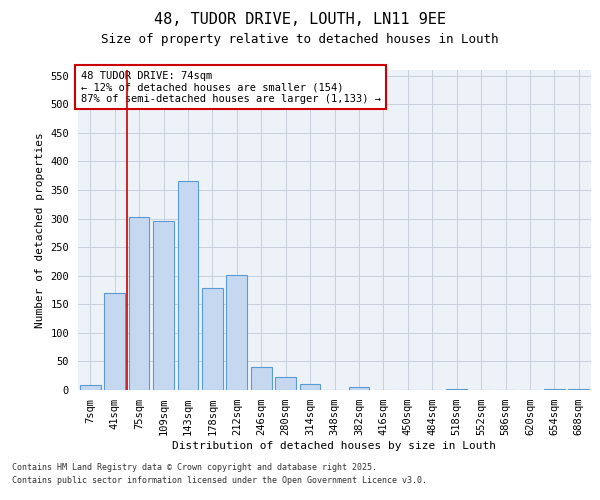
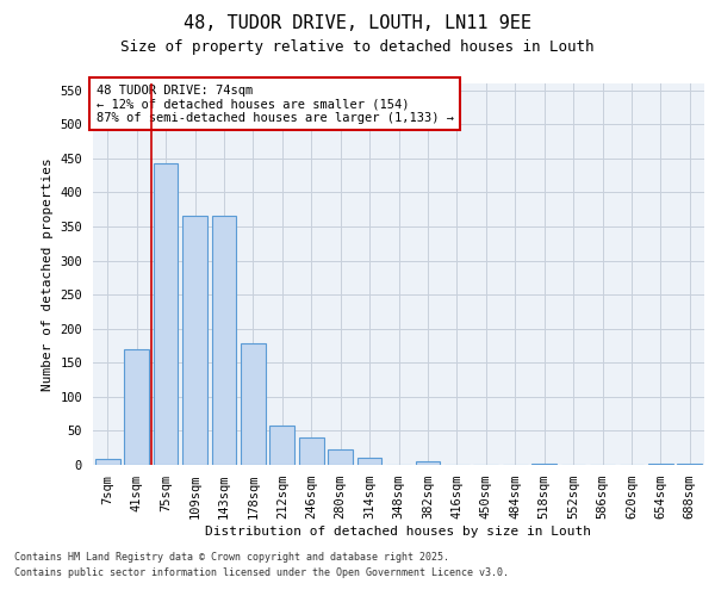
75sqm: 302 -> 443
109sqm: 296 -> 365
212sqm: 202 -> 57
